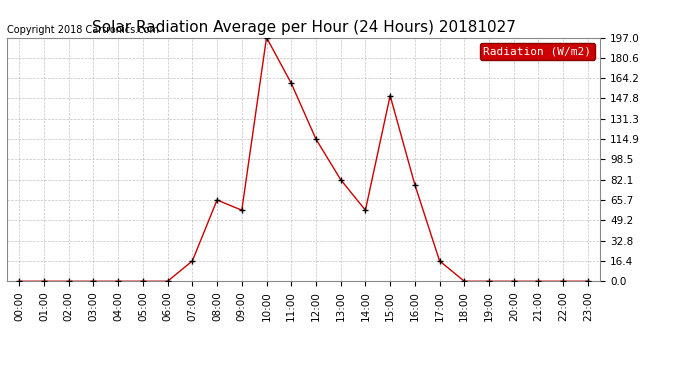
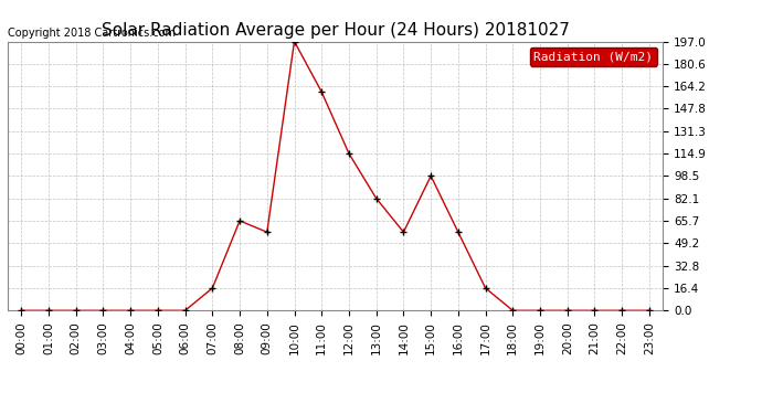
15:00: 150 -> 98
16:00: 78 -> 57
